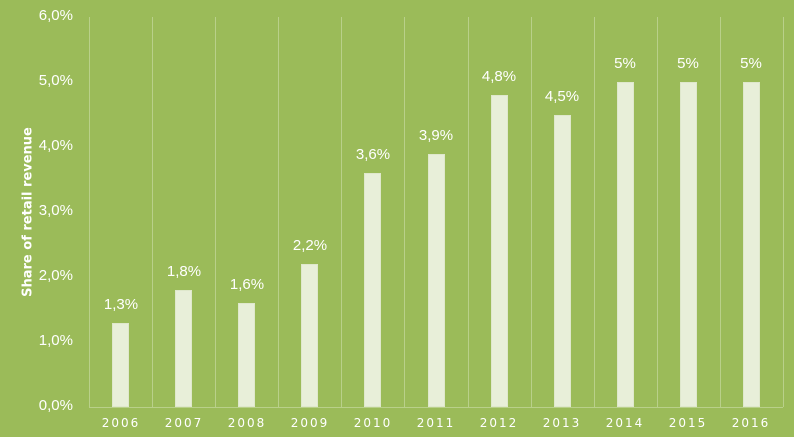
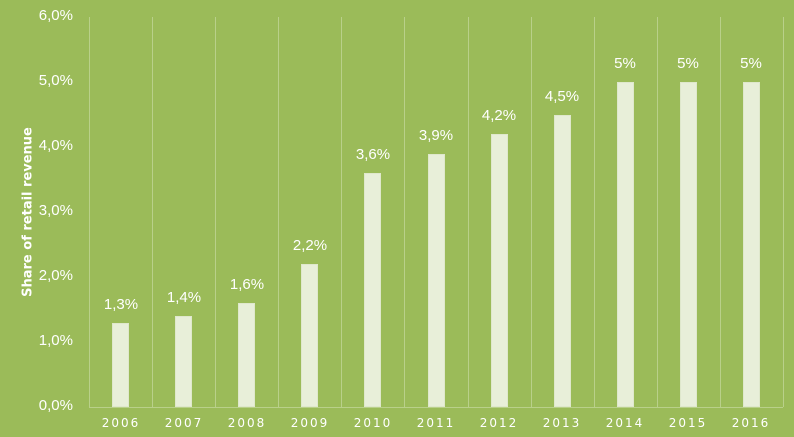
2007: 1,8% -> 1,4%
2012: 4,8% -> 4,2%
